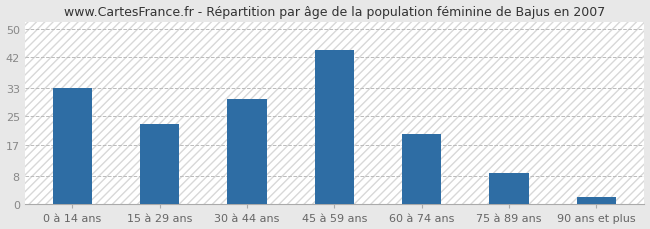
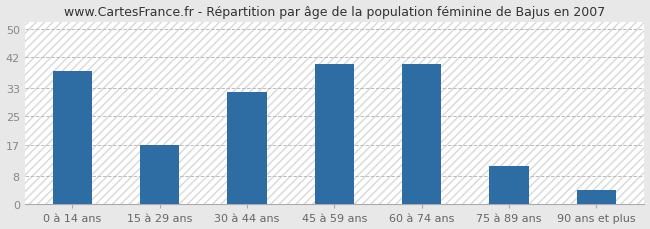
0 à 14 ans: 33 -> 38
15 à 29 ans: 23 -> 17
30 à 44 ans: 30 -> 32
45 à 59 ans: 44 -> 40
60 à 74 ans: 20 -> 40
75 à 89 ans: 9 -> 11
90 ans et plus: 2 -> 4
